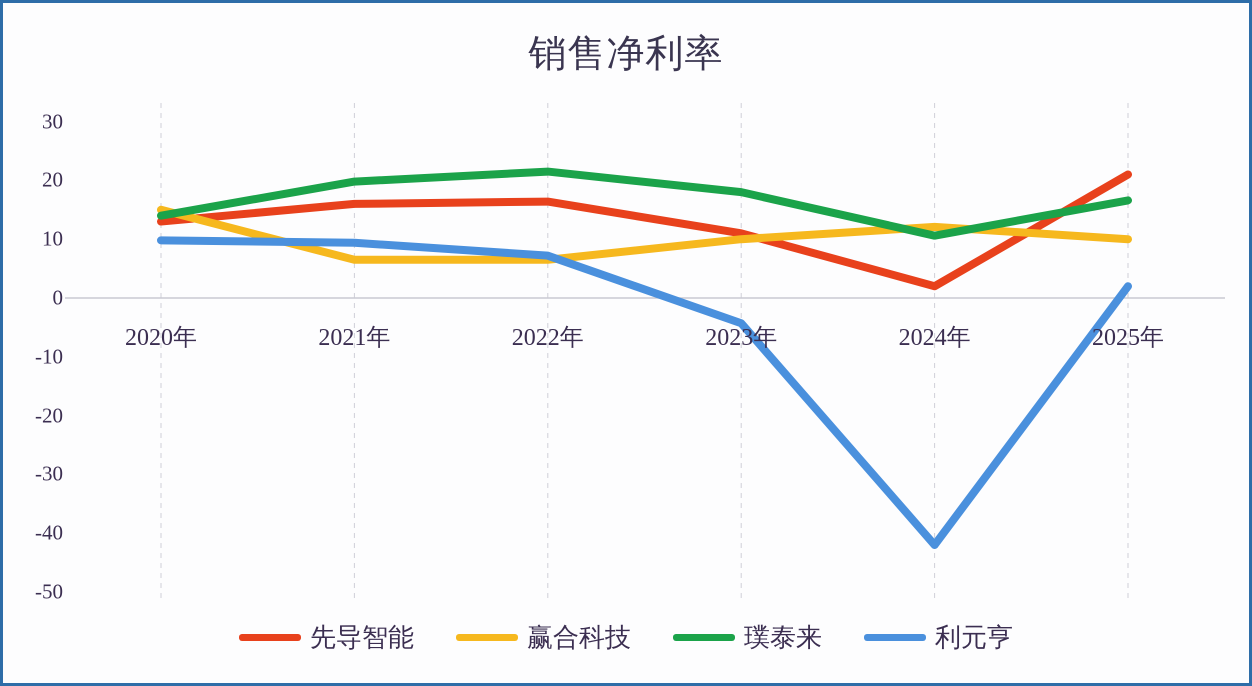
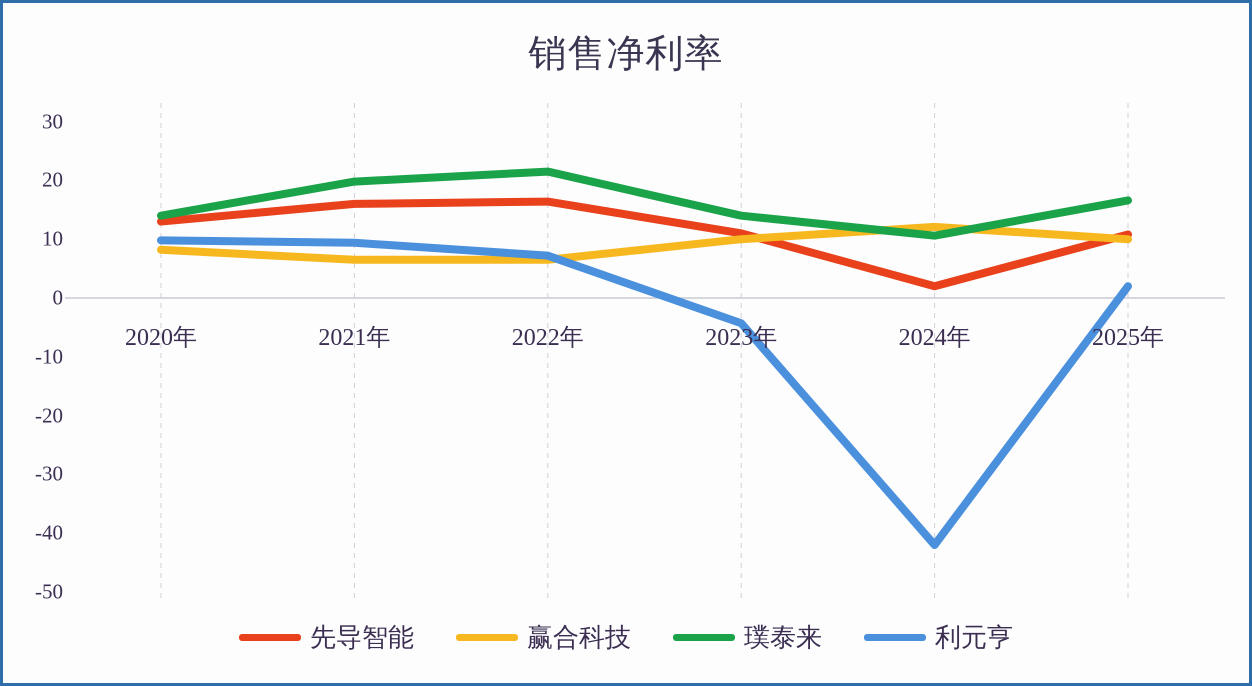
赢合科技/2020年: 15 -> 8
璞泰来/2023年: 18 -> 14
先导智能/2025年: 21 -> 11
